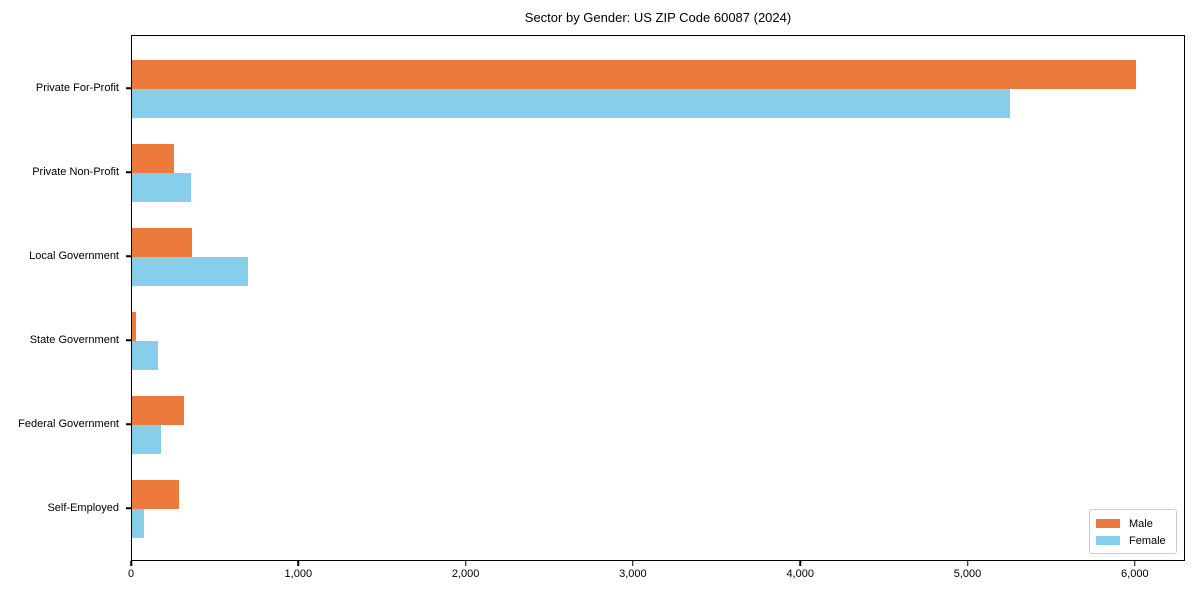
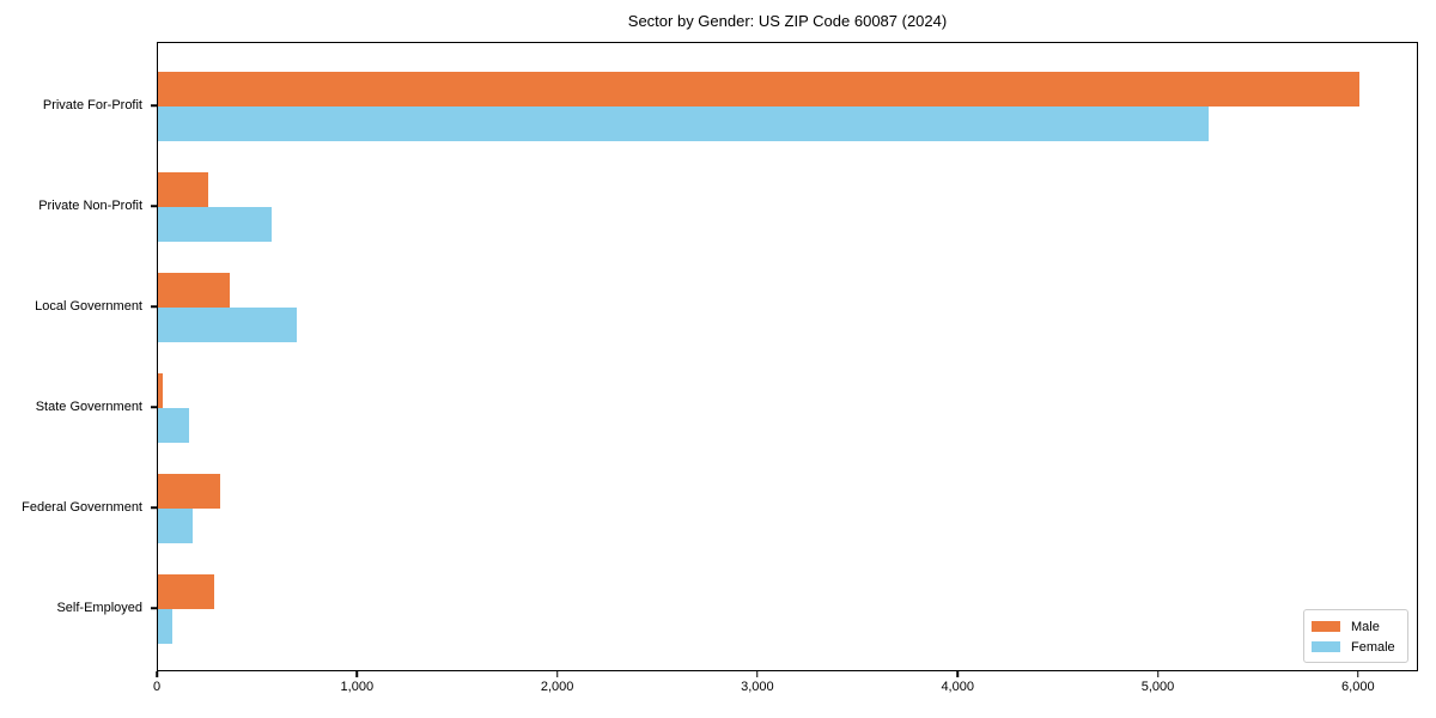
Female/Private Non-Profit: 350 -> 570
